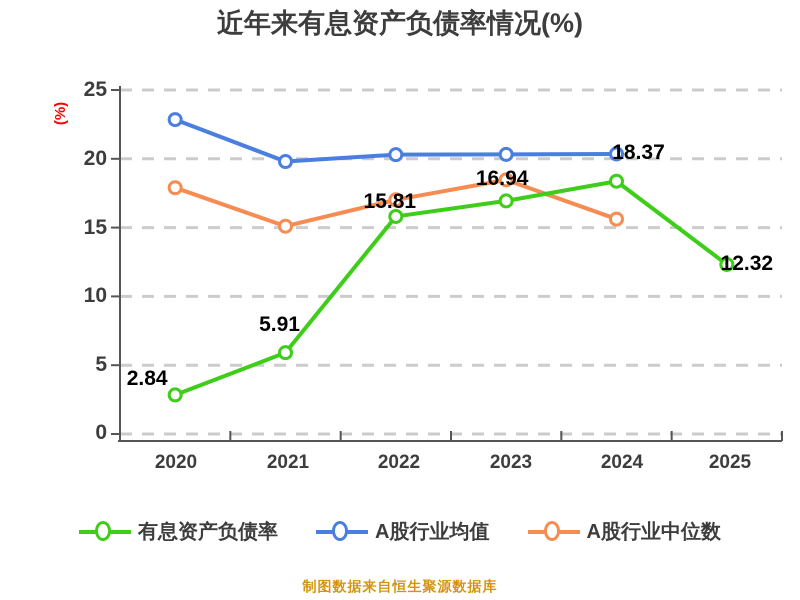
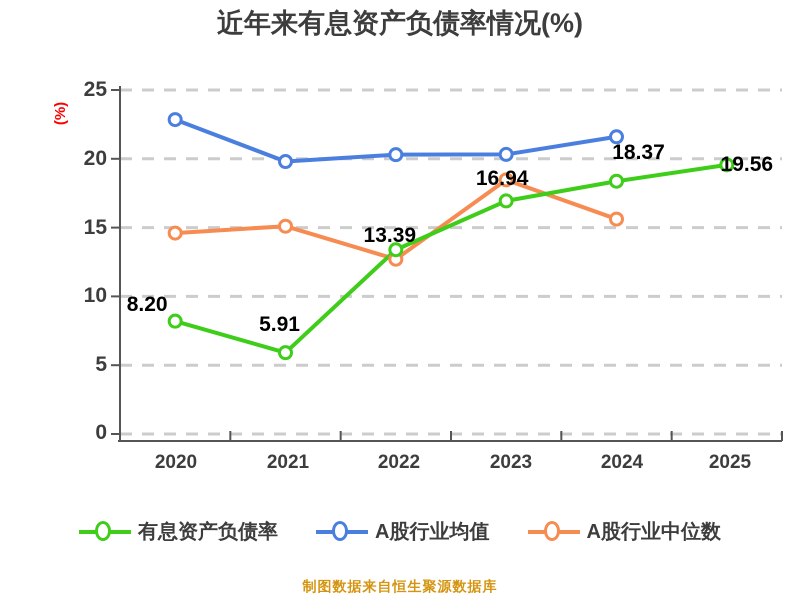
有息资产负债率/2020: 2.84 -> 8.20
A股行业中位数/2020: 17.9 -> 14.6
有息资产负债率/2022: 15.81 -> 13.39
A股行业中位数/2022: 17.0 -> 12.7
A股行业均值/2024: 20.4 -> 21.6
有息资产负债率/2025: 12.32 -> 19.56
